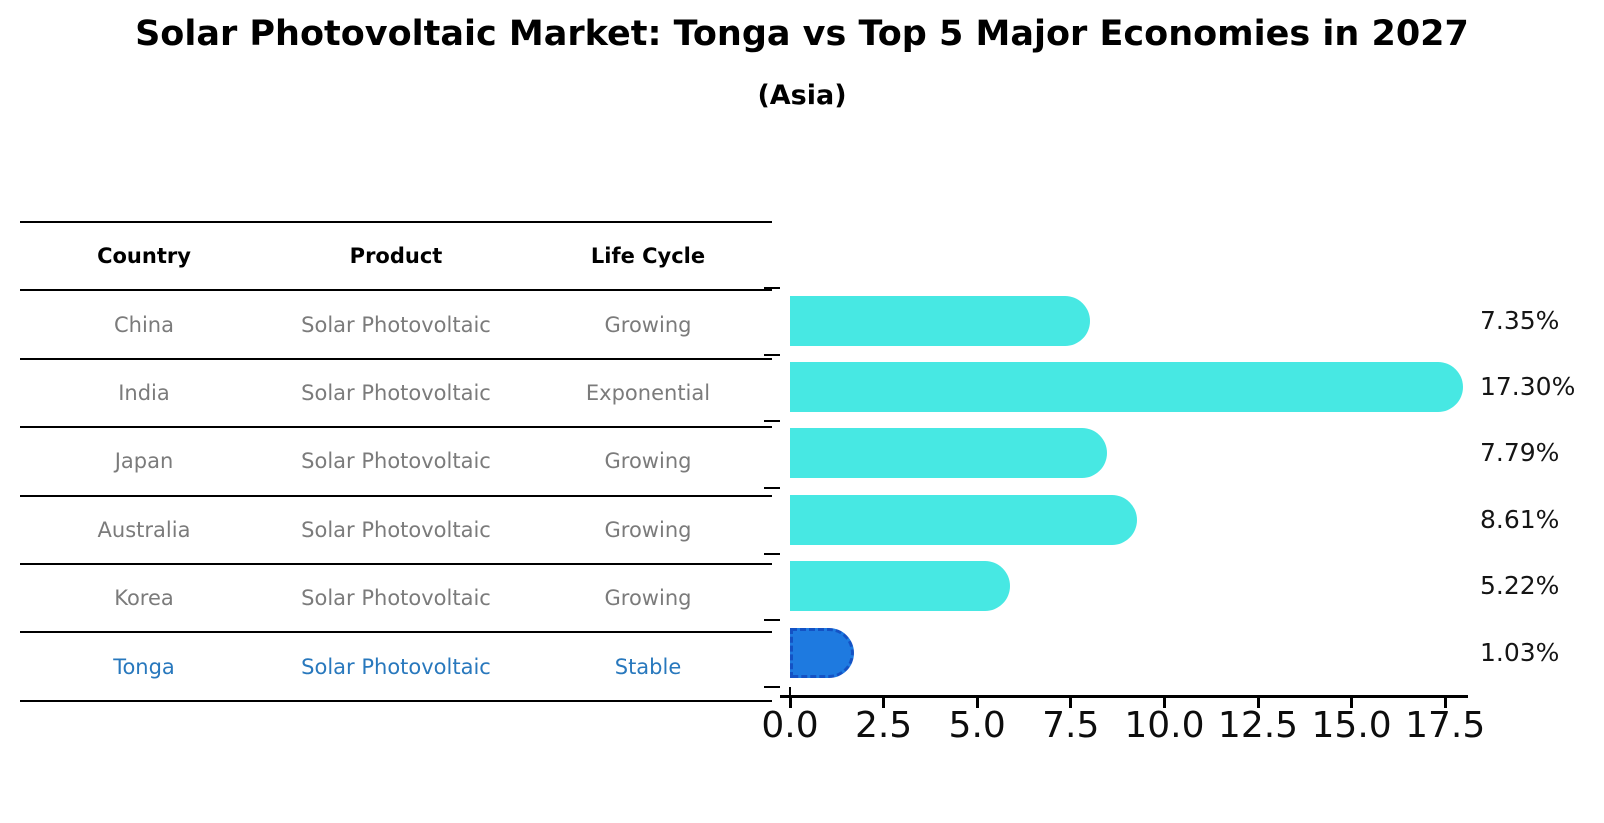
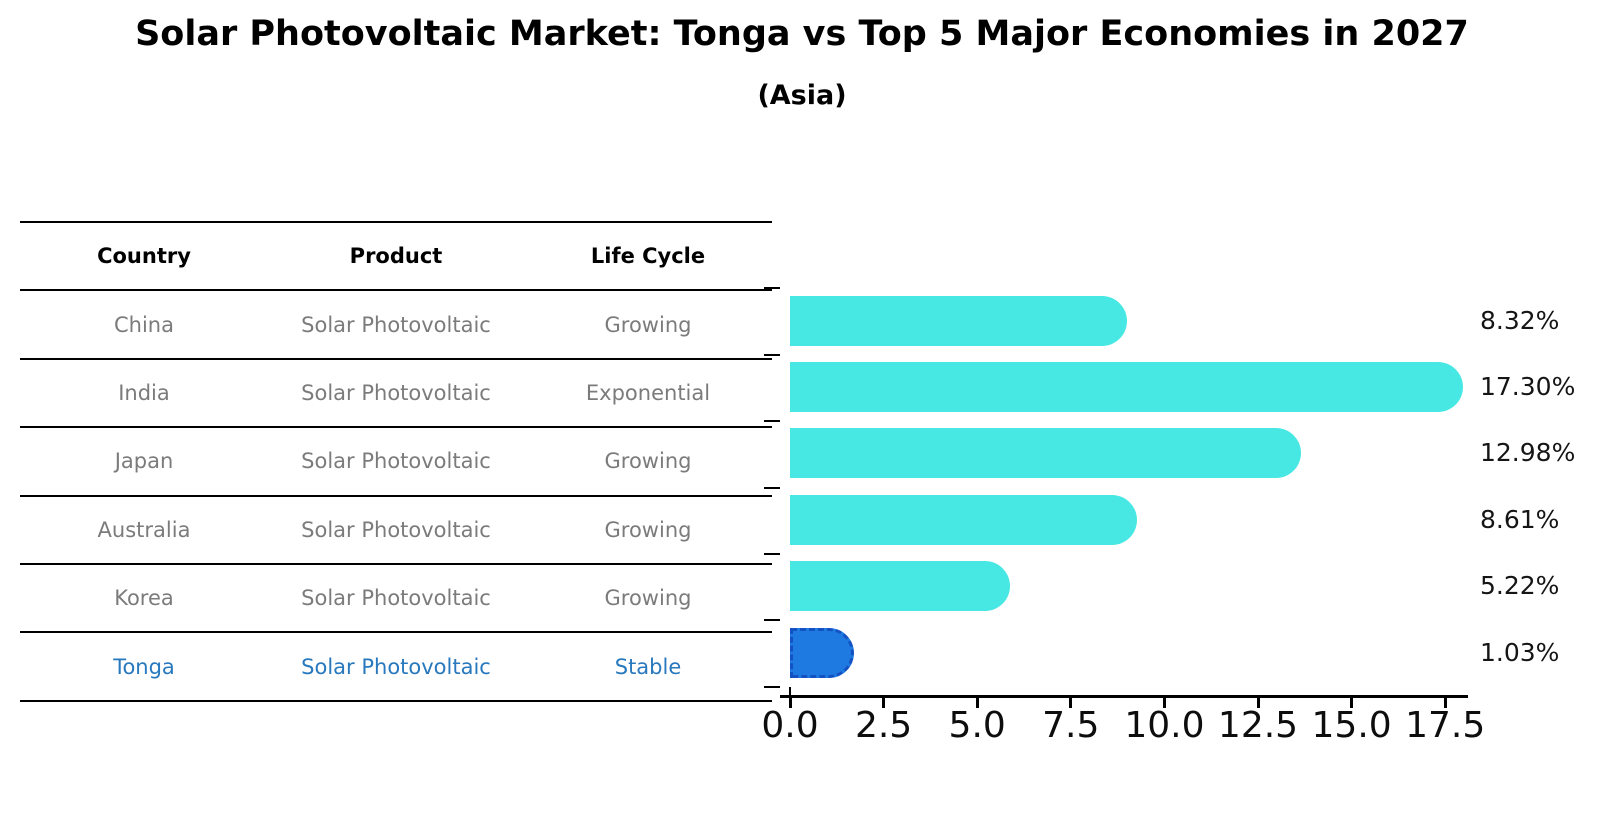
China: 7.35% -> 8.32%
Japan: 7.79% -> 12.98%
